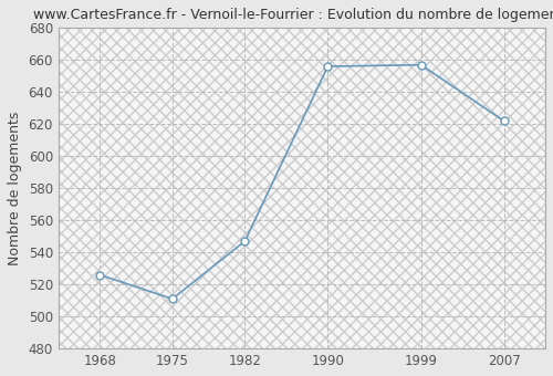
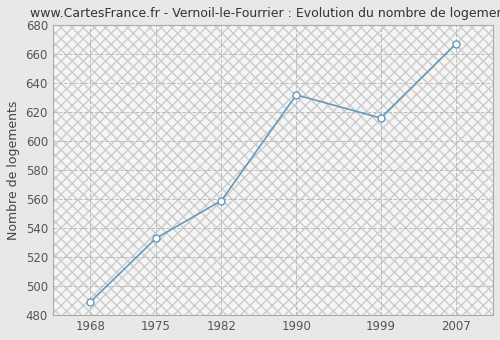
1968: 526 -> 489
1975: 511 -> 533
1982: 547 -> 559
1990: 656 -> 632
1999: 657 -> 616
2007: 622 -> 667
